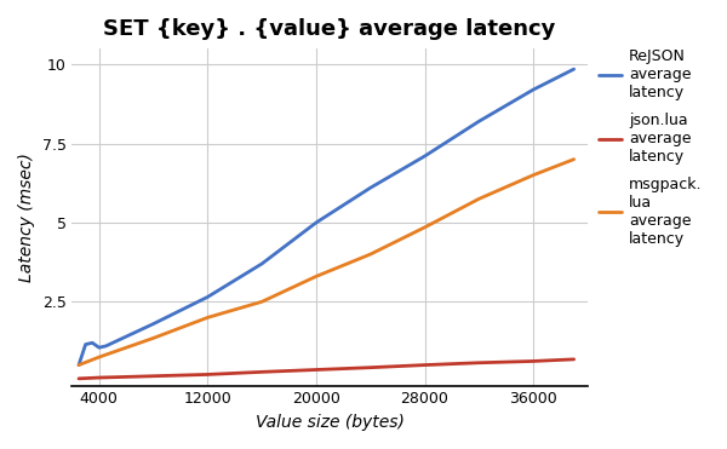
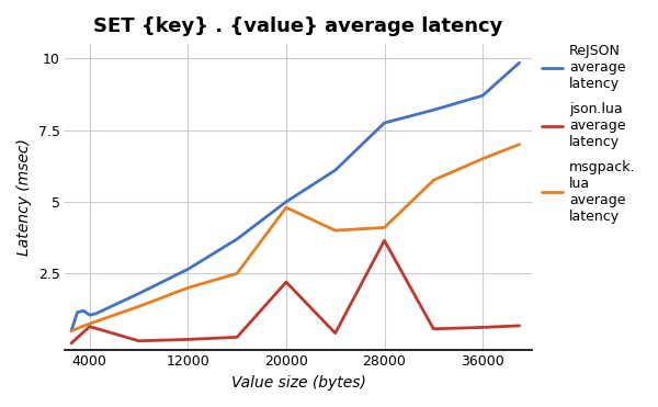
json.lua average latency/4000: 0.10 -> 0.65
json.lua average latency/20000: 0.35 -> 2.20
msgpack. lua average latency/20000: 3.30 -> 4.80
ReJSON average latency/28000: 7.10 -> 7.75
json.lua average latency/28000: 0.50 -> 3.65
msgpack. lua average latency/28000: 4.85 -> 4.10
ReJSON average latency/36000: 9.20 -> 8.70
